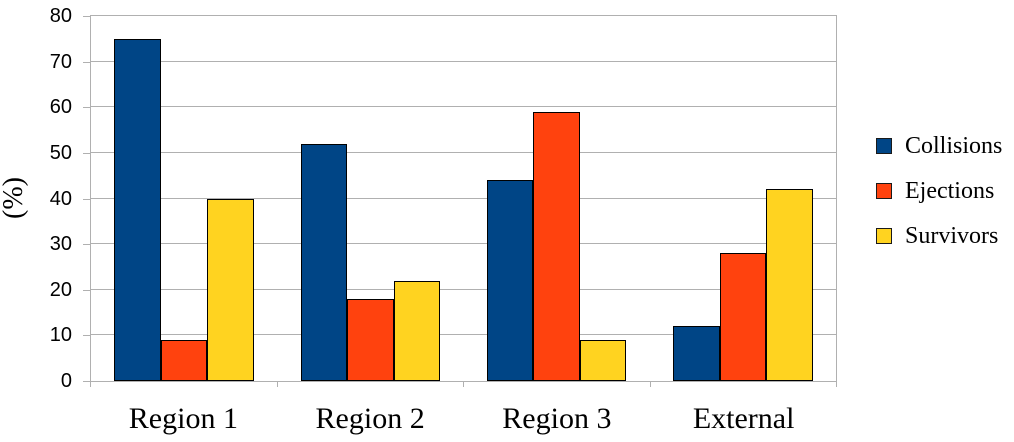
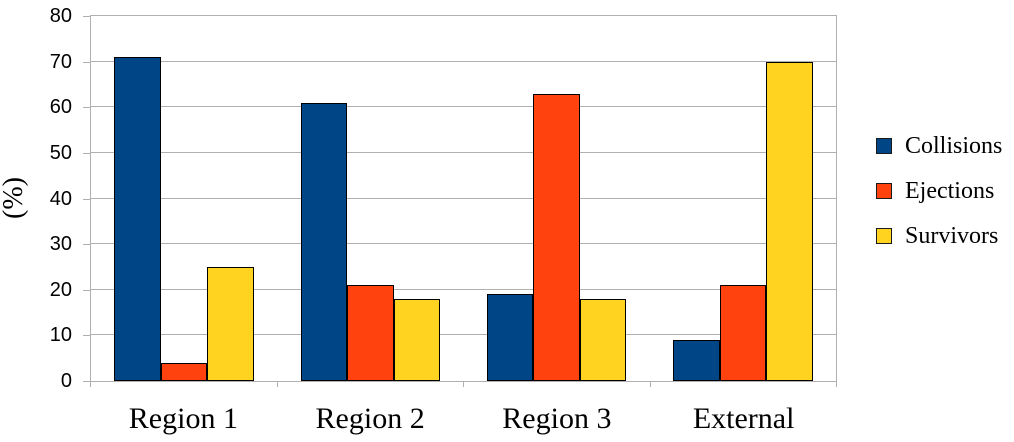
Collisions/Region 1: 75 -> 71
Ejections/Region 1: 9 -> 4
Survivors/Region 1: 40 -> 25
Collisions/Region 2: 52 -> 61
Ejections/Region 2: 18 -> 21
Survivors/Region 2: 22 -> 18
Collisions/Region 3: 44 -> 19
Ejections/Region 3: 59 -> 63
Survivors/Region 3: 9 -> 18
Collisions/External: 12 -> 9
Ejections/External: 28 -> 21
Survivors/External: 42 -> 70
